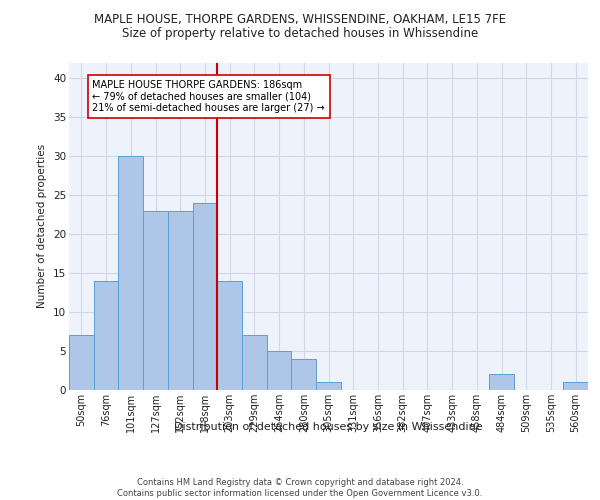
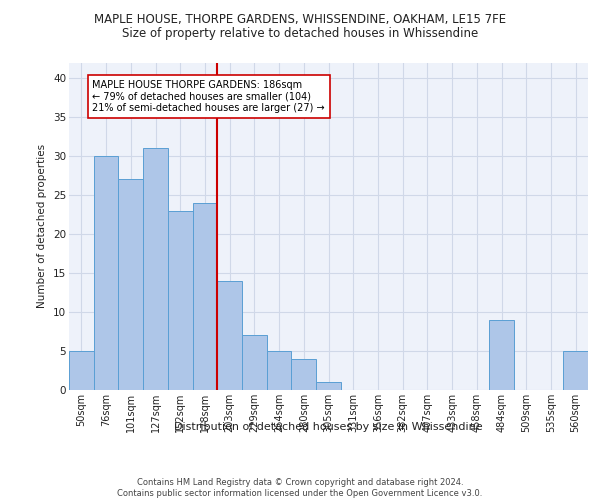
50sqm: 7 -> 5
76sqm: 14 -> 30
101sqm: 30 -> 27
127sqm: 23 -> 31
484sqm: 2 -> 9
560sqm: 1 -> 5
